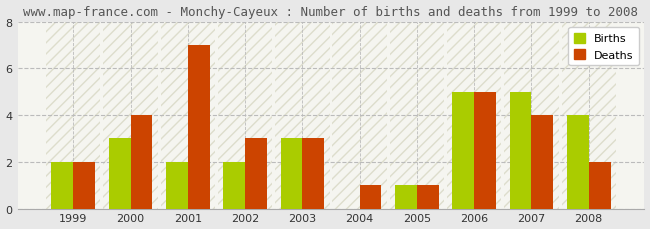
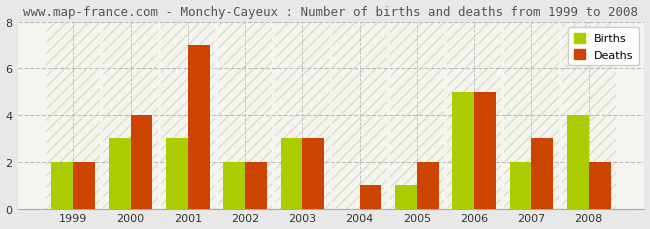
Births/2001: 2 -> 3
Deaths/2002: 3 -> 2
Deaths/2005: 1 -> 2
Births/2007: 5 -> 2
Deaths/2007: 4 -> 3
